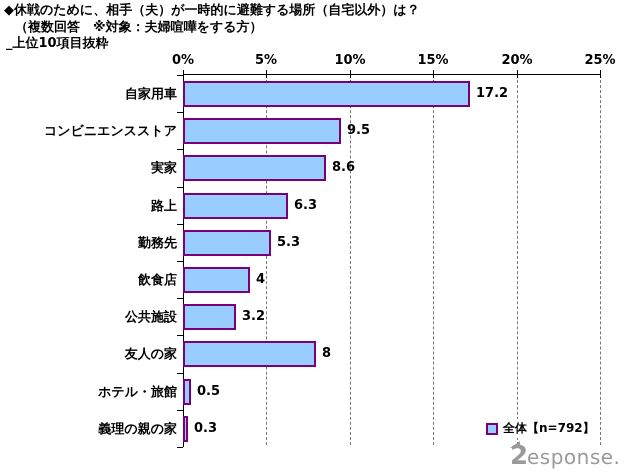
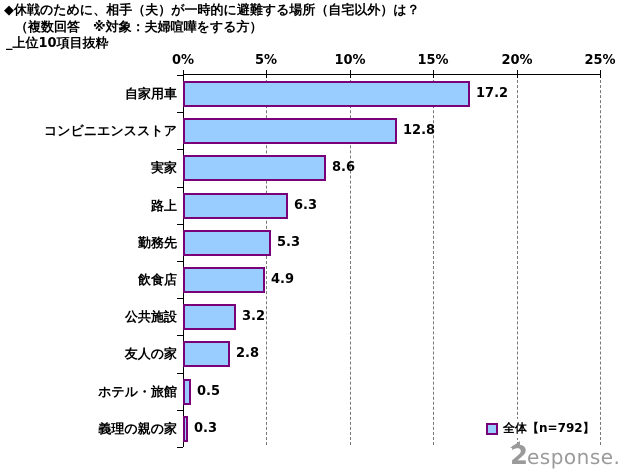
コンビニエンスストア: 9.5 -> 12.8
飲食店: 4 -> 4.9
友人の家: 8 -> 2.8
